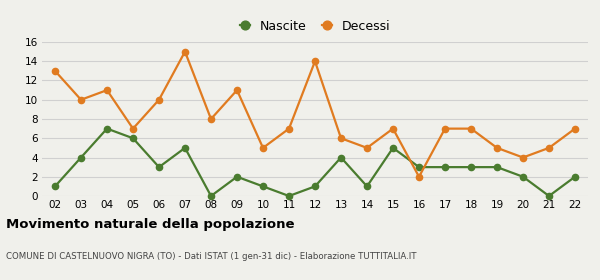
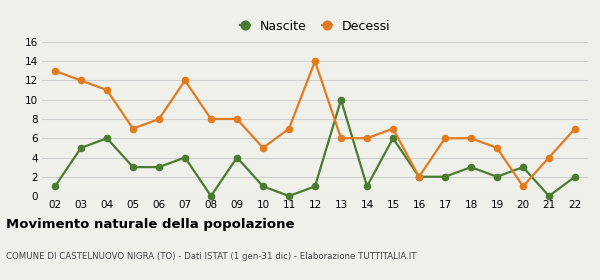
Nascite/03: 4 -> 5
Decessi/03: 10 -> 12
Nascite/04: 7 -> 6
Nascite/05: 6 -> 3
Decessi/06: 10 -> 8
Nascite/07: 5 -> 4
Decessi/07: 15 -> 12
Nascite/09: 2 -> 4
Decessi/09: 11 -> 8
Nascite/13: 4 -> 10
Decessi/14: 5 -> 6
Nascite/15: 5 -> 6
Nascite/16: 3 -> 2
Nascite/17: 3 -> 2
Decessi/17: 7 -> 6
Decessi/18: 7 -> 6
Nascite/19: 3 -> 2
Nascite/20: 2 -> 3
Decessi/20: 4 -> 1
Decessi/21: 5 -> 4
